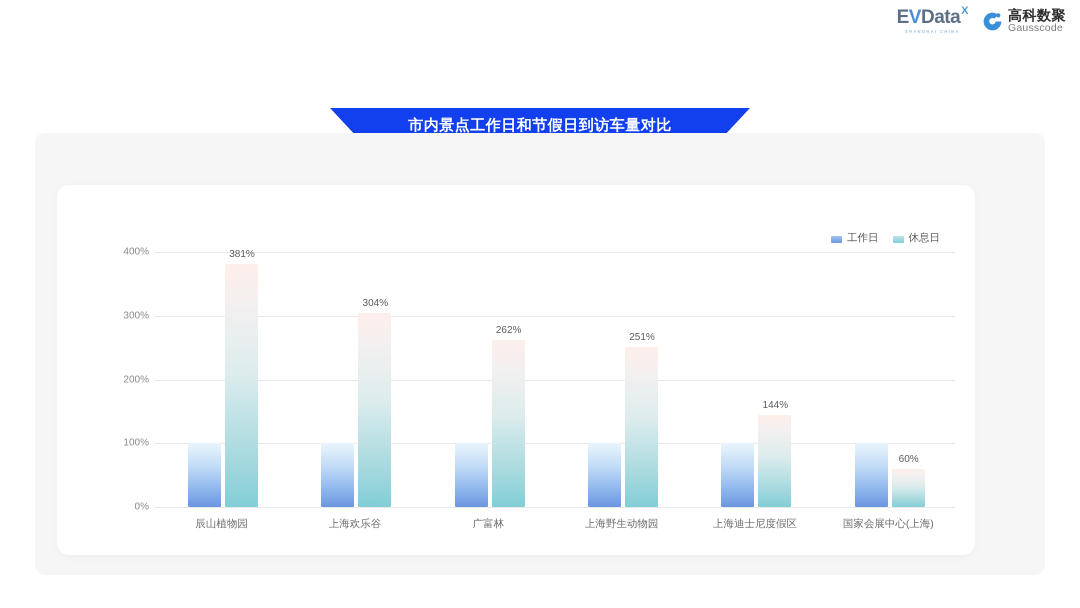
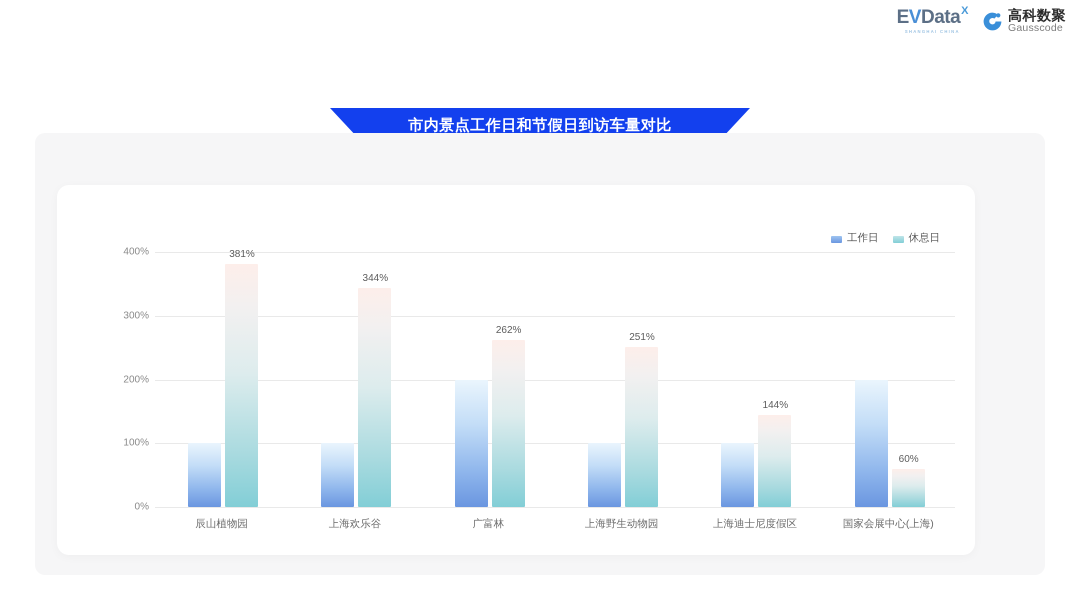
休息日/上海欢乐谷: 304% -> 344%
工作日/广富林: 100% -> 200%
工作日/国家会展中心(上海): 100% -> 200%
